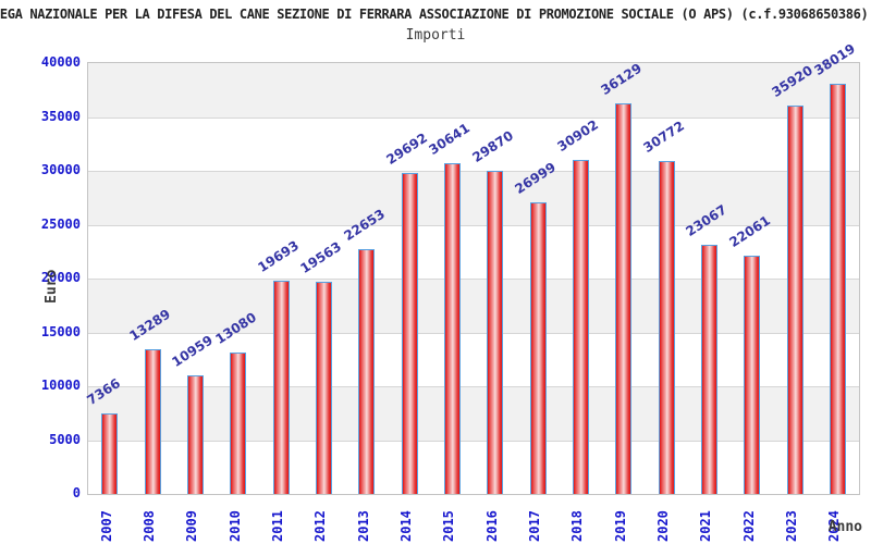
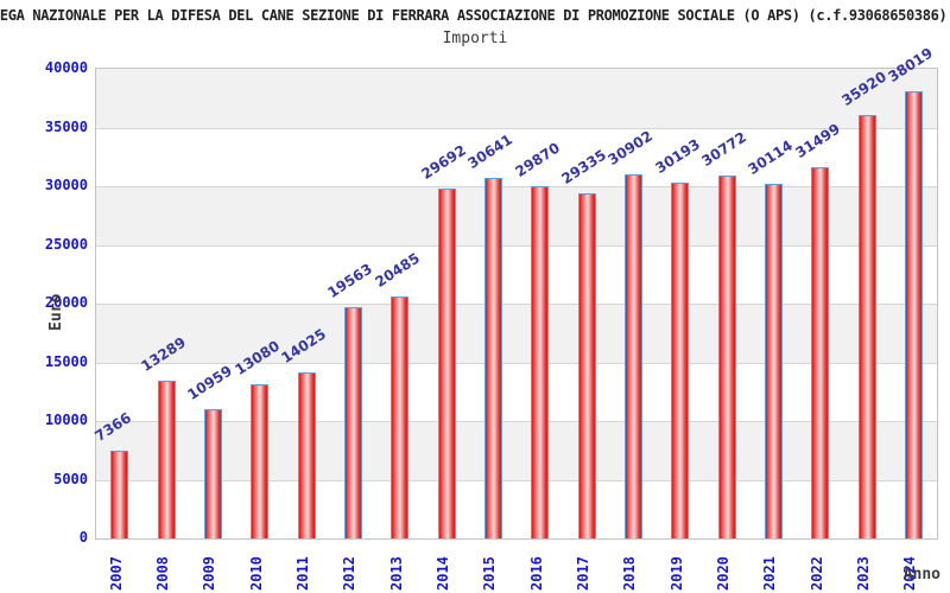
2011: 19693 -> 14025
2013: 22653 -> 20485
2017: 26999 -> 29335
2019: 36129 -> 30193
2021: 23067 -> 30114
2022: 22061 -> 31499
